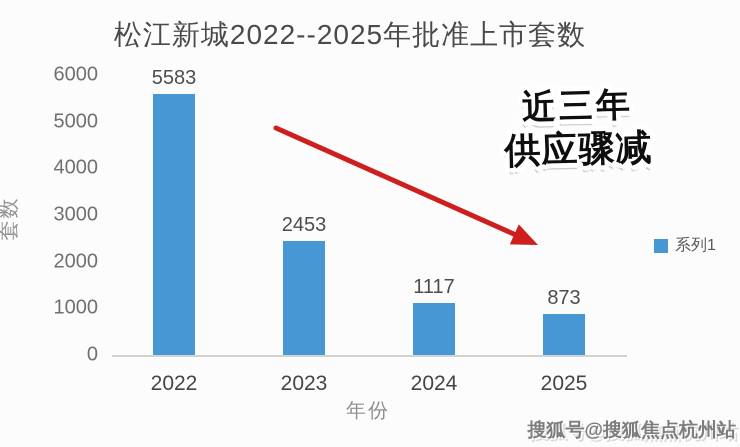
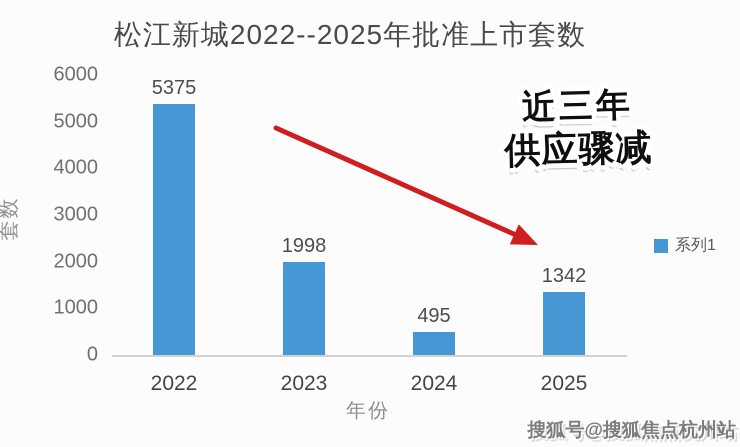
2022: 5583 -> 5375
2023: 2453 -> 1998
2024: 1117 -> 495
2025: 873 -> 1342
